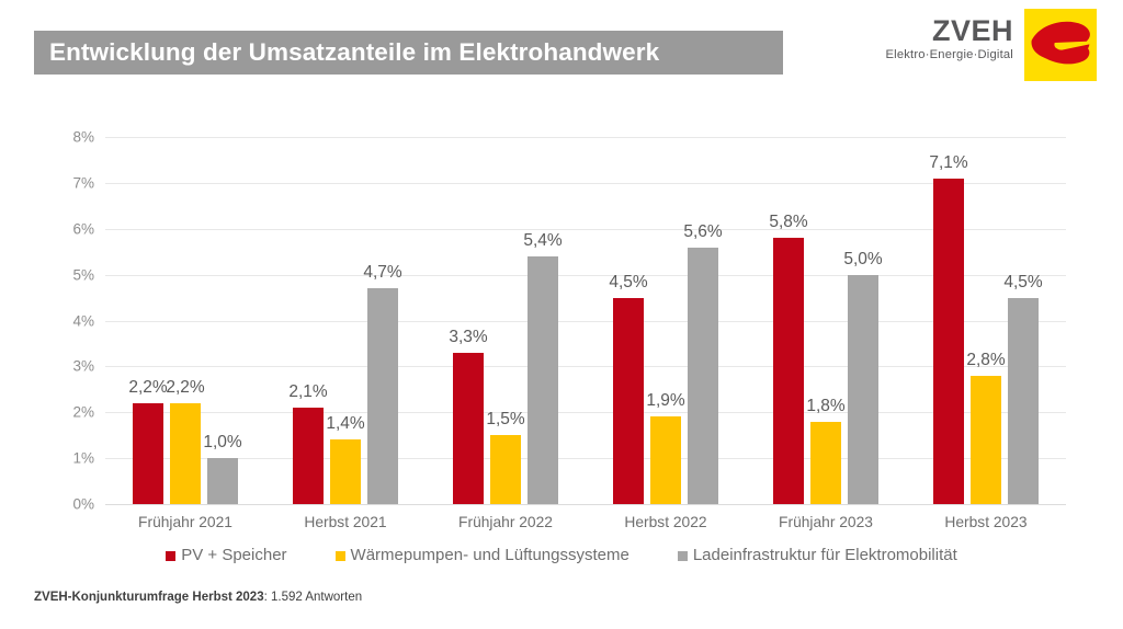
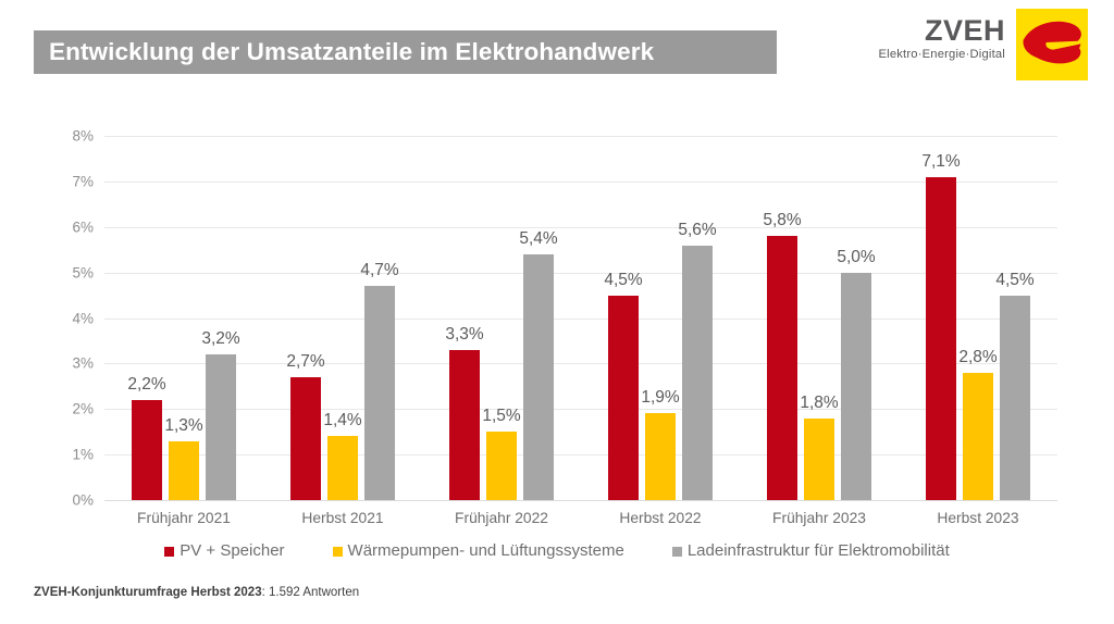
Wärmepumpen- und Lüftungssysteme/Frühjahr 2021: 2,2% -> 1,3%
Ladeinfrastruktur für Elektromobilität/Frühjahr 2021: 1,0% -> 3,2%
PV + Speicher/Herbst 2021: 2,1% -> 2,7%
